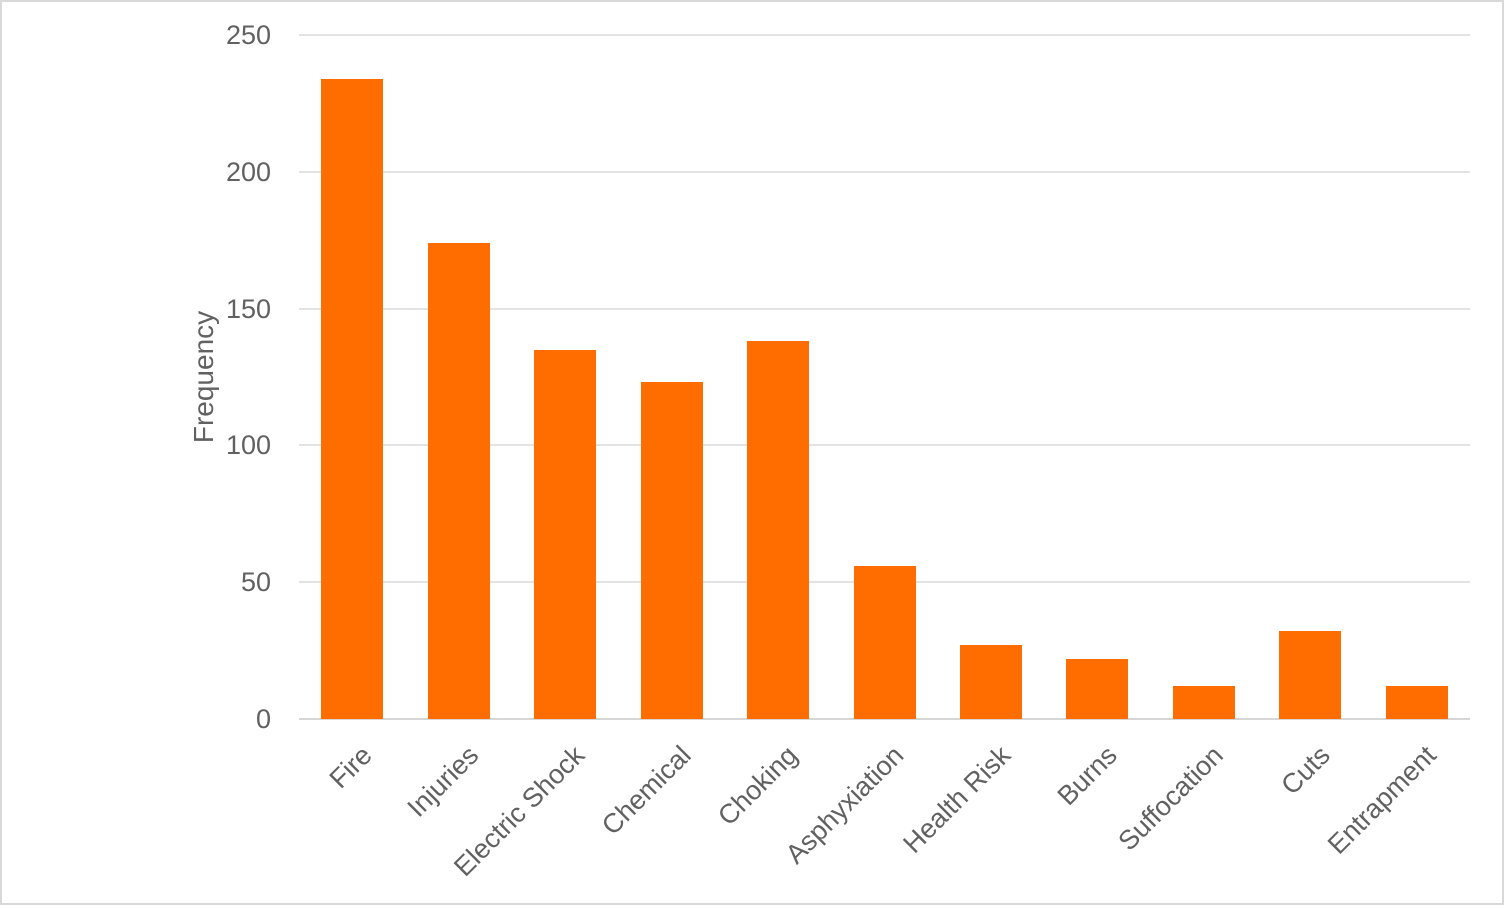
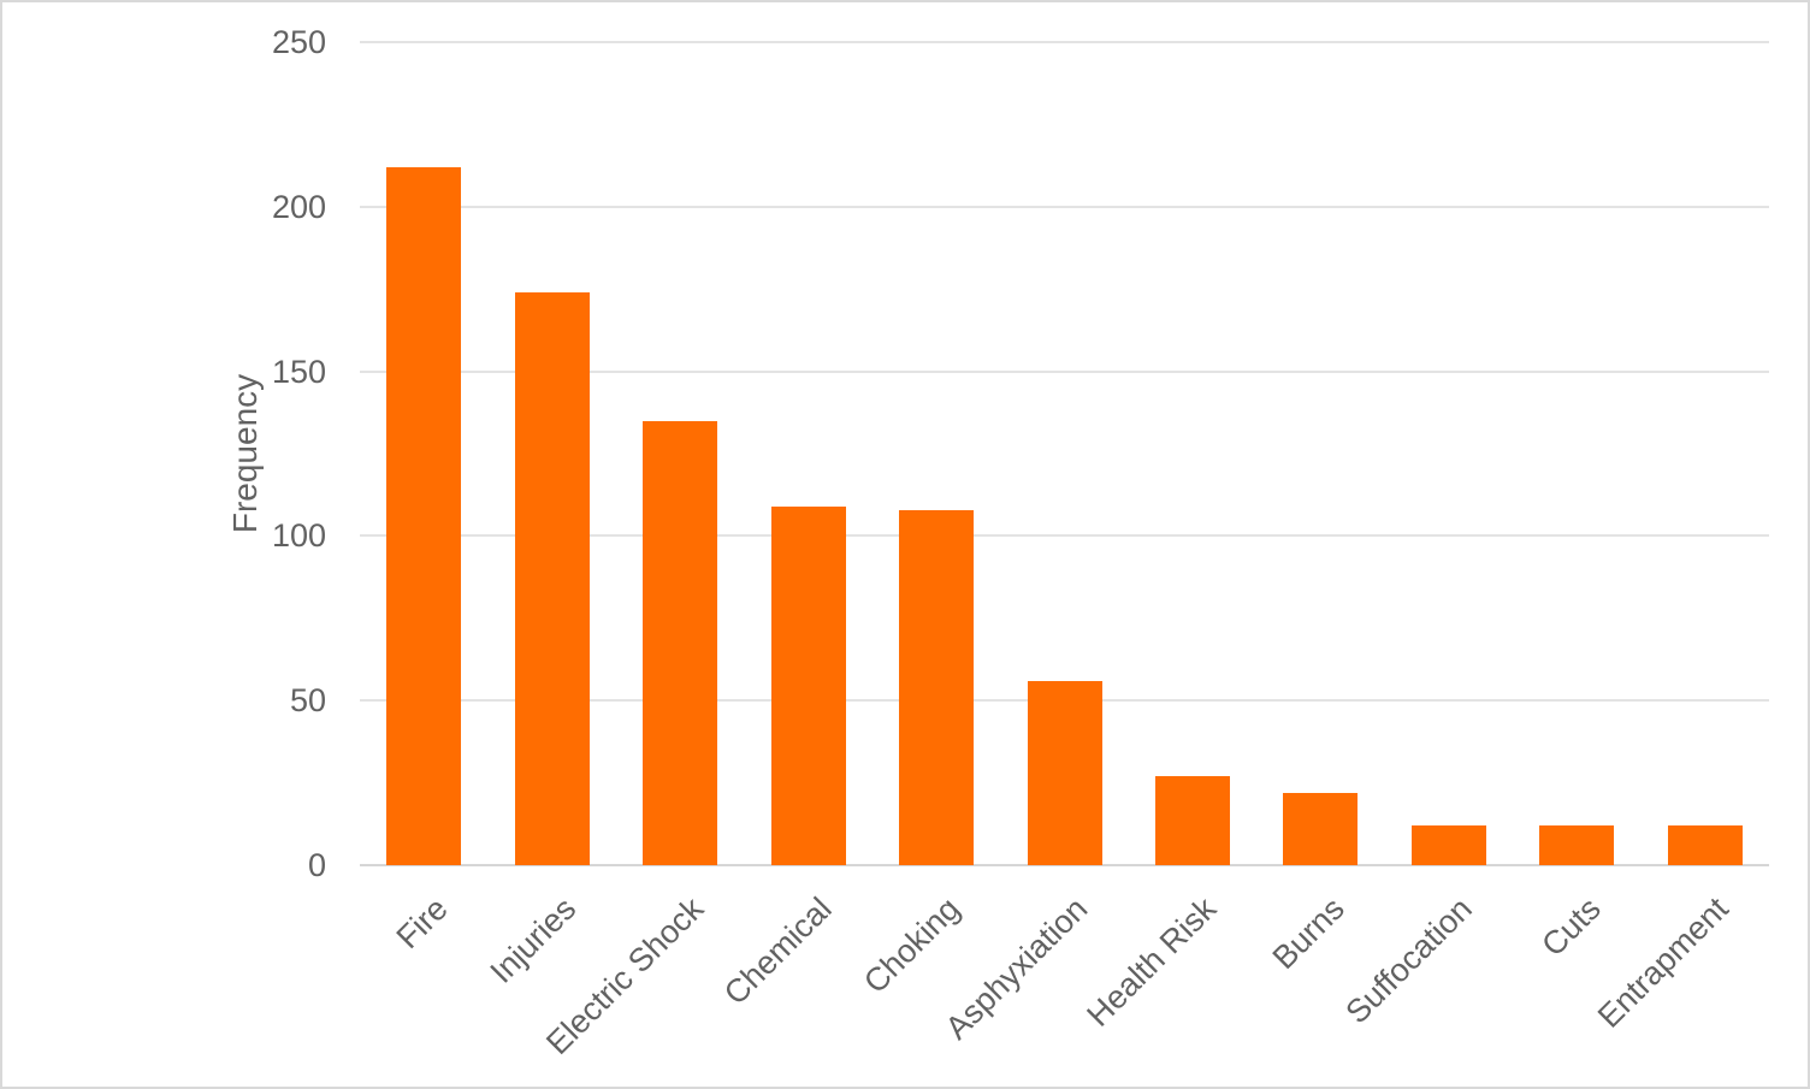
Fire: 234 -> 212
Chemical: 123 -> 109
Choking: 138 -> 108
Cuts: 32 -> 12
